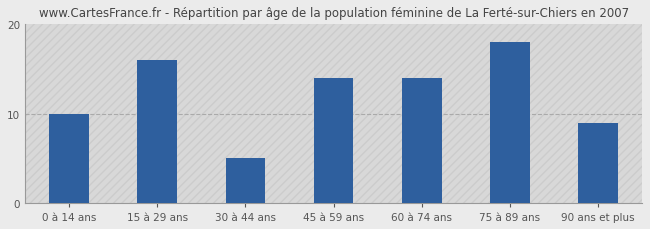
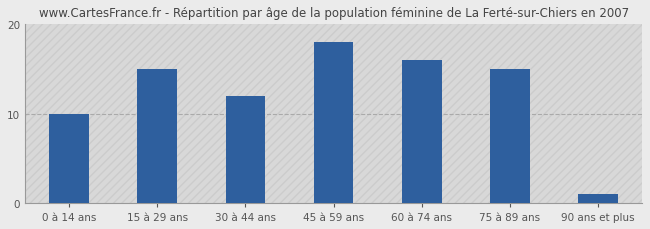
15 à 29 ans: 16 -> 15
30 à 44 ans: 5 -> 12
45 à 59 ans: 14 -> 18
60 à 74 ans: 14 -> 16
75 à 89 ans: 18 -> 15
90 ans et plus: 9 -> 1
